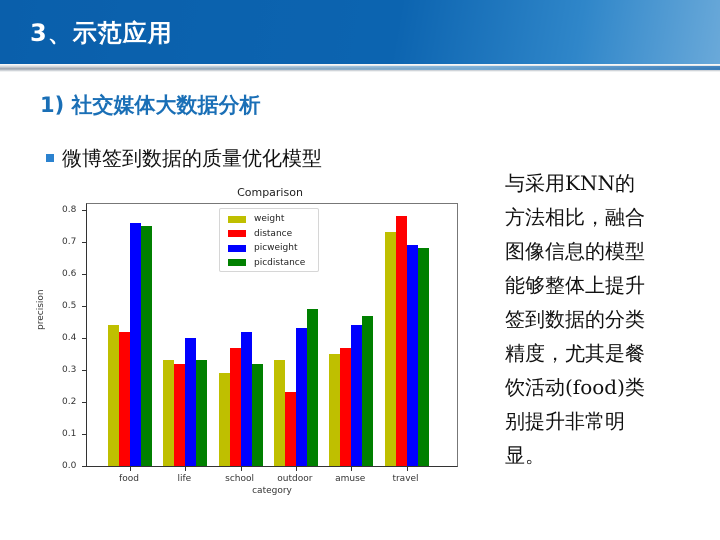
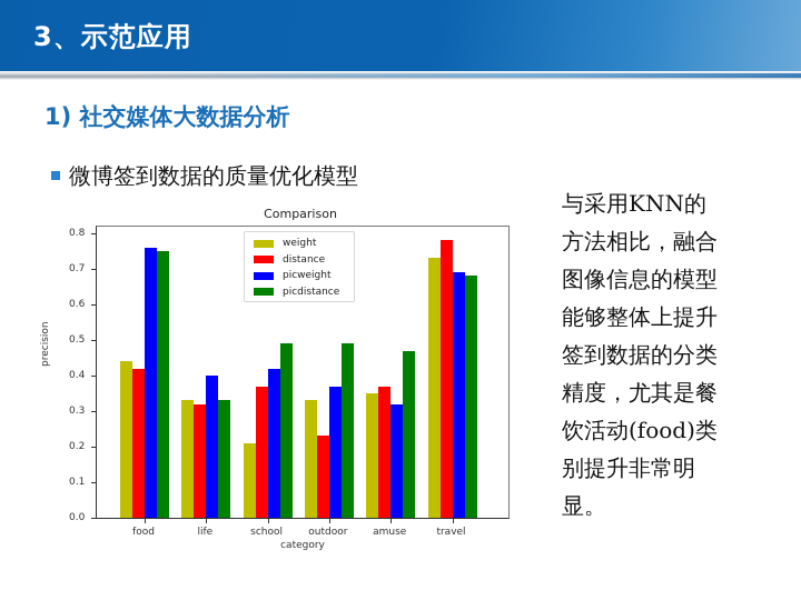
weight/school: 0.29 -> 0.21
picdistance/school: 0.32 -> 0.49
picweight/outdoor: 0.43 -> 0.37
picweight/amuse: 0.44 -> 0.32
